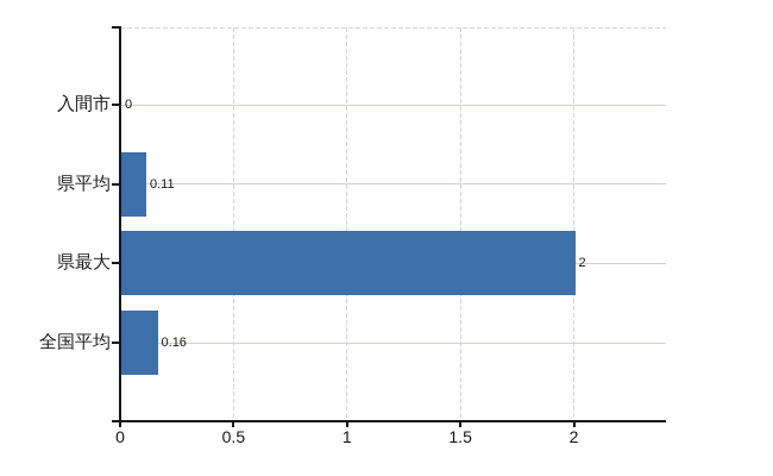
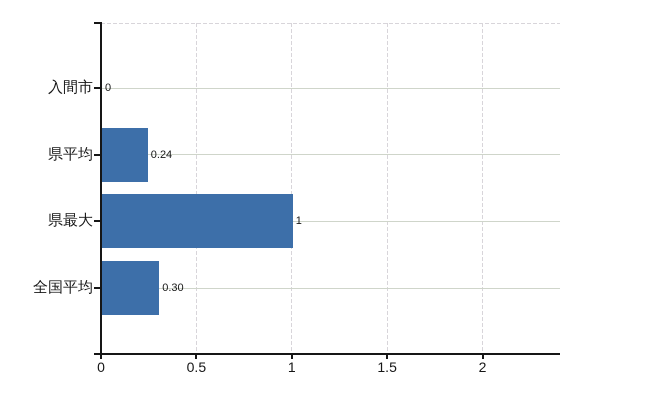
県平均: 0.11 -> 0.24
県最大: 2 -> 1
全国平均: 0.16 -> 0.30
